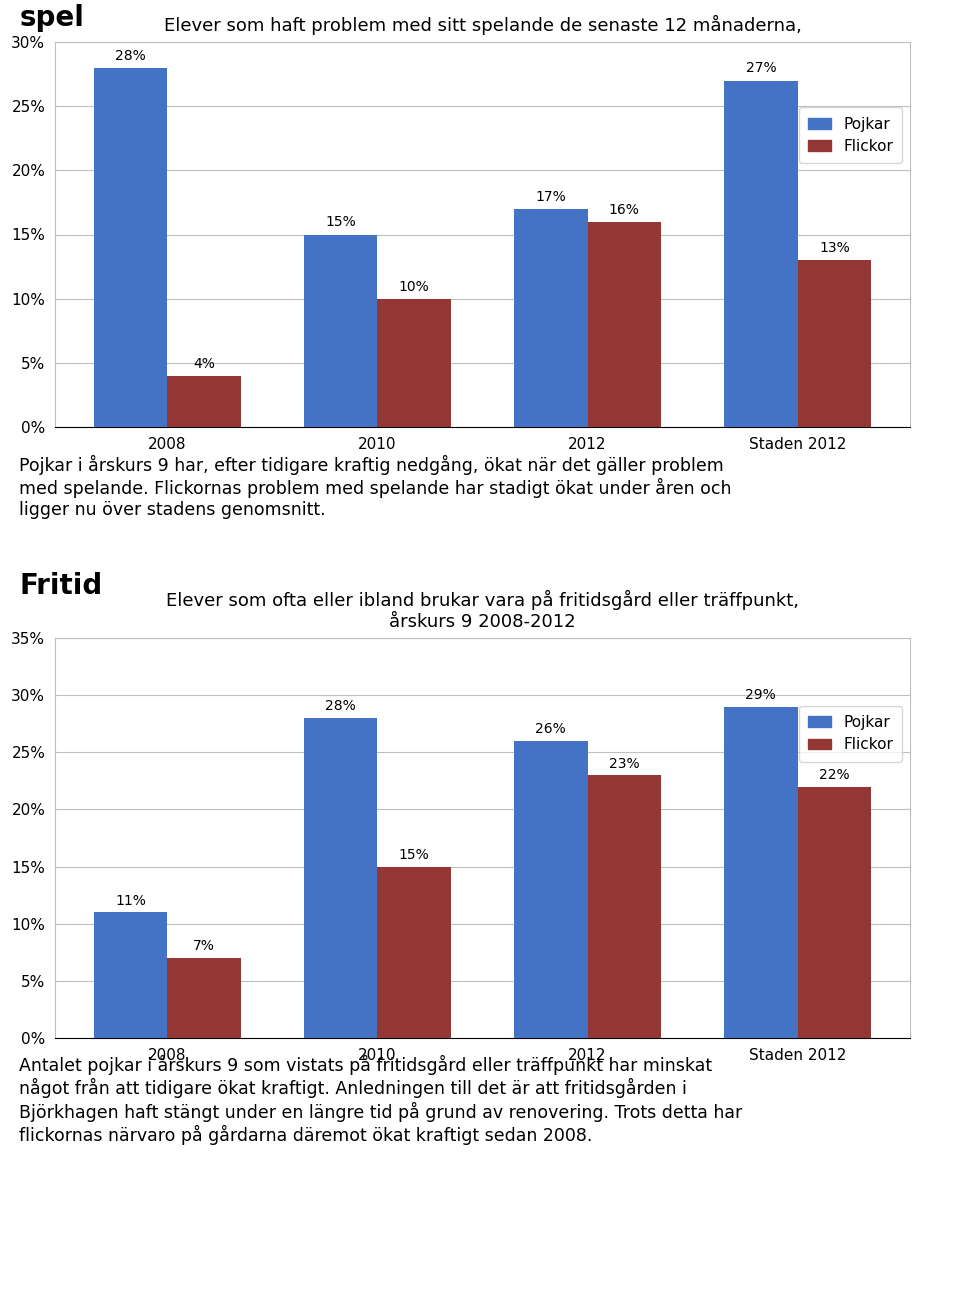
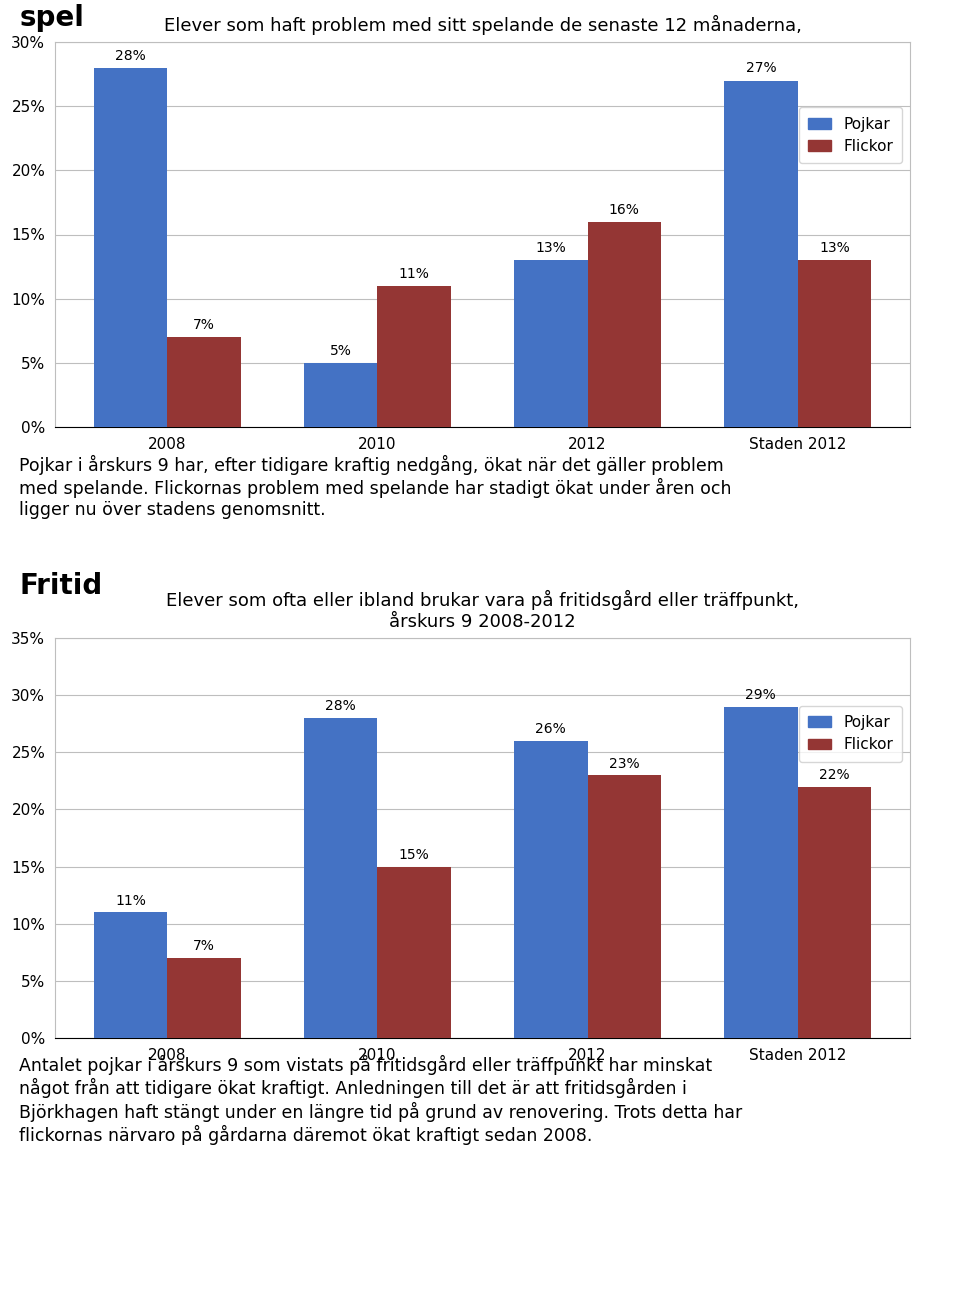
Flickor/2008: 4% -> 7%
Pojkar/2010: 15% -> 5%
Flickor/2010: 10% -> 11%
Pojkar/2012: 17% -> 13%
